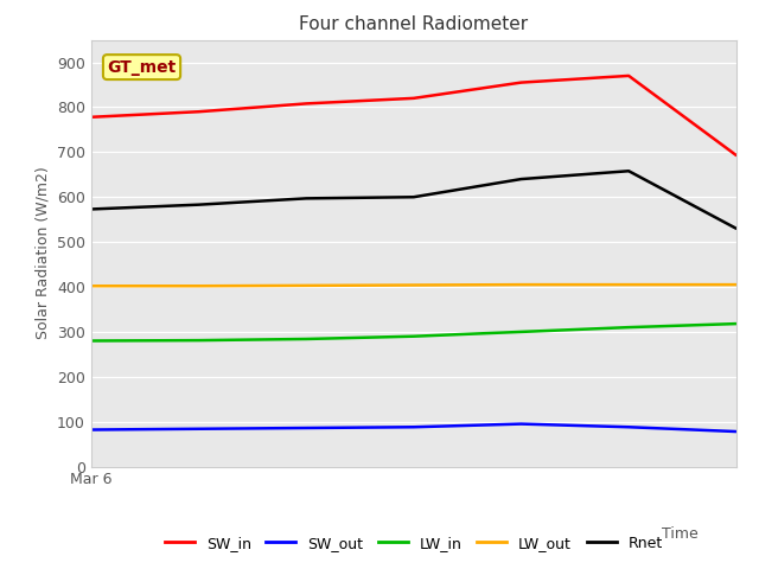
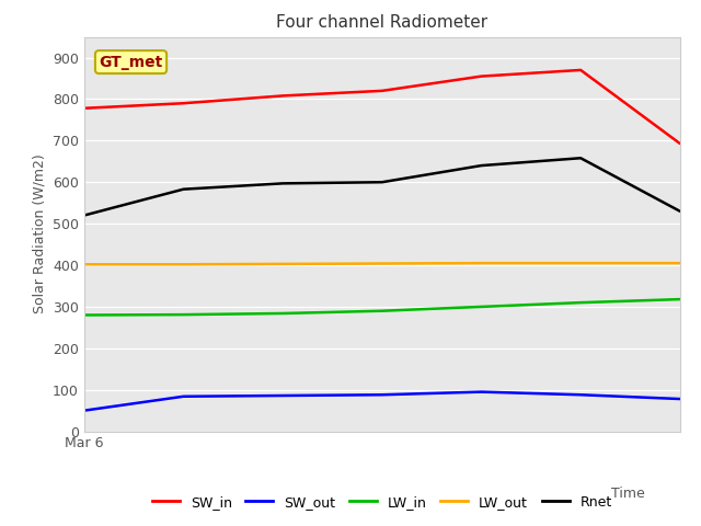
SW_out/Mar 6: 82 -> 50
Rnet/Mar 6: 573 -> 520
